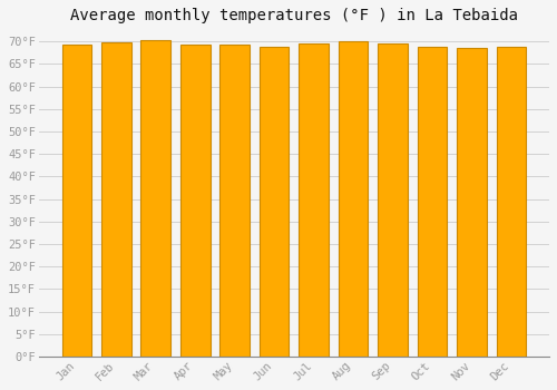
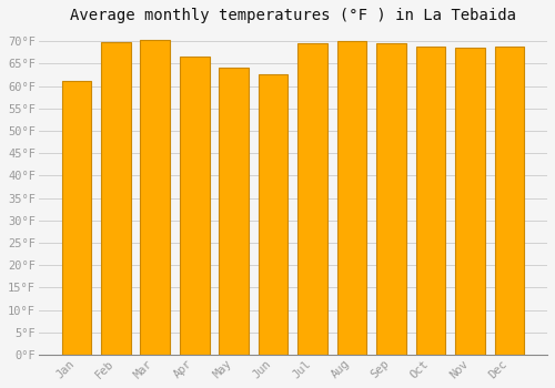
Jan: 69.4°F -> 61.0°F
Apr: 69.4°F -> 66.5°F
May: 69.4°F -> 64.0°F
Jun: 68.9°F -> 62.5°F
